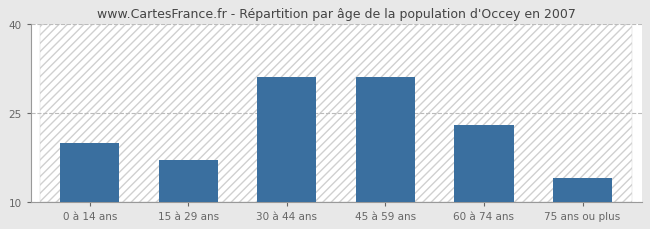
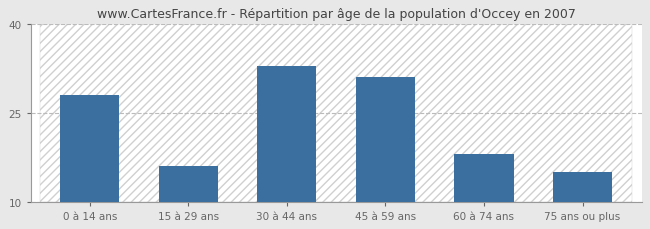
0 à 14 ans: 20 -> 28
15 à 29 ans: 17 -> 16
30 à 44 ans: 31 -> 33
60 à 74 ans: 23 -> 18
75 ans ou plus: 14 -> 15
